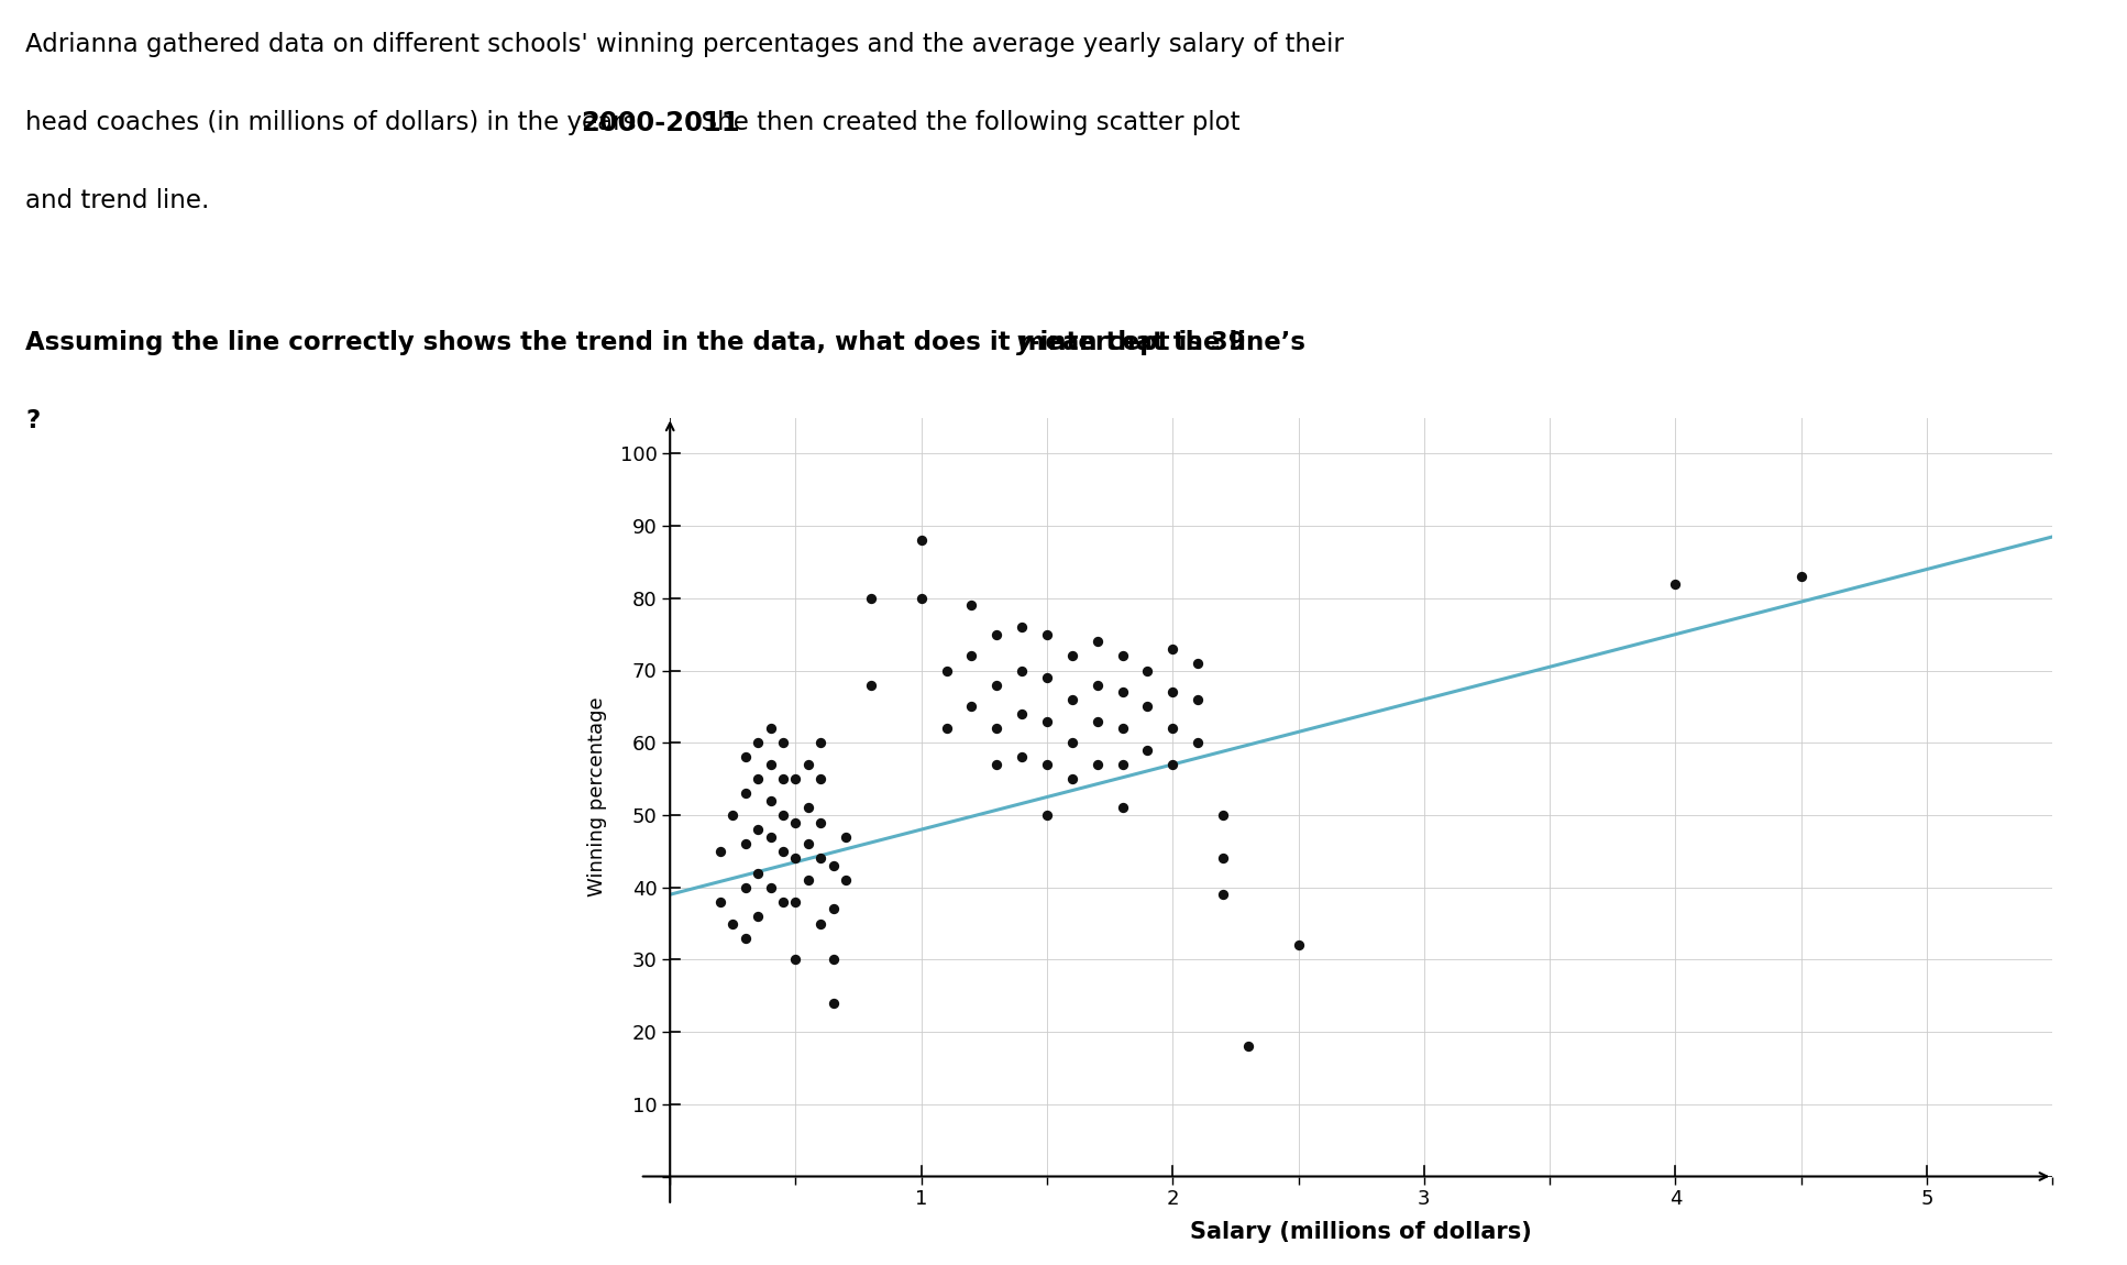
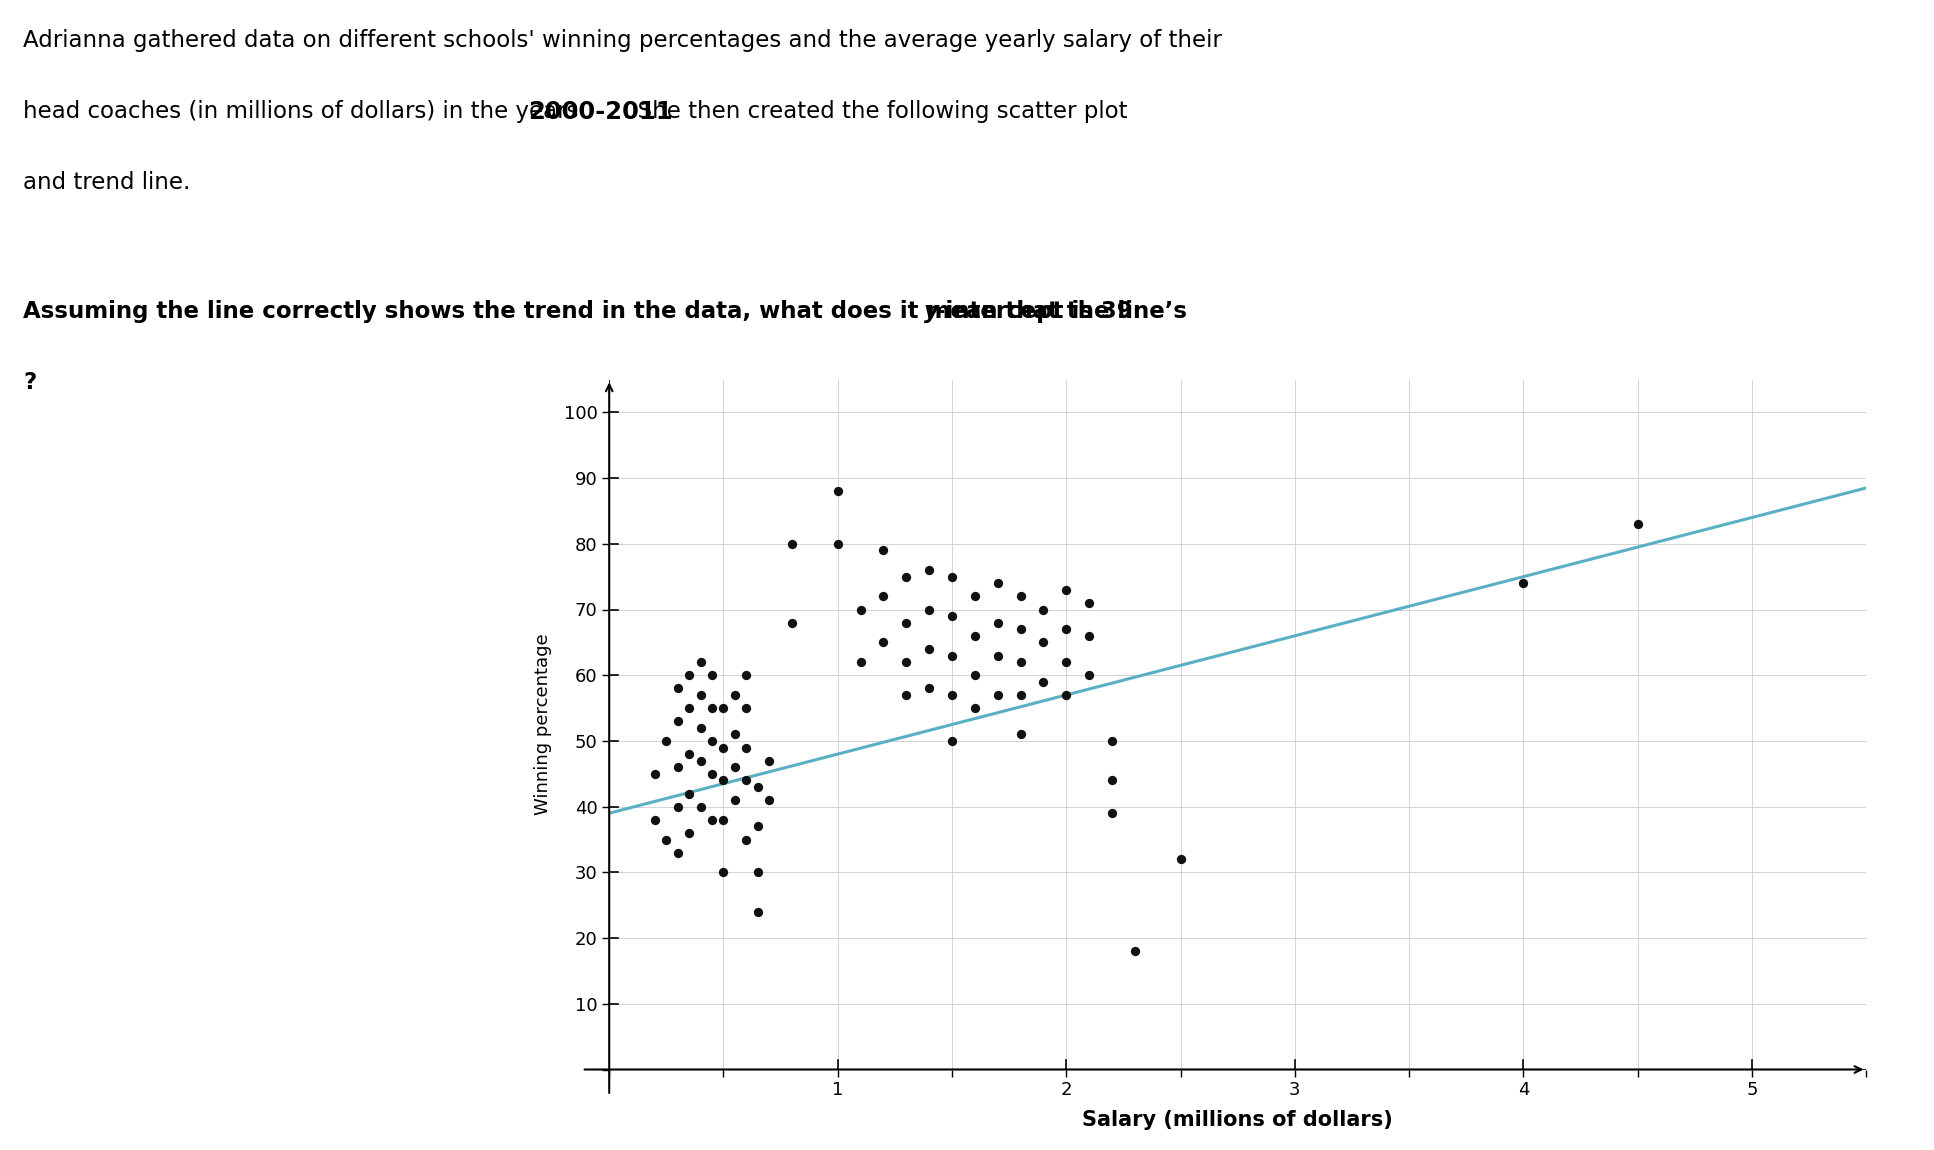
4: 82 -> 74
